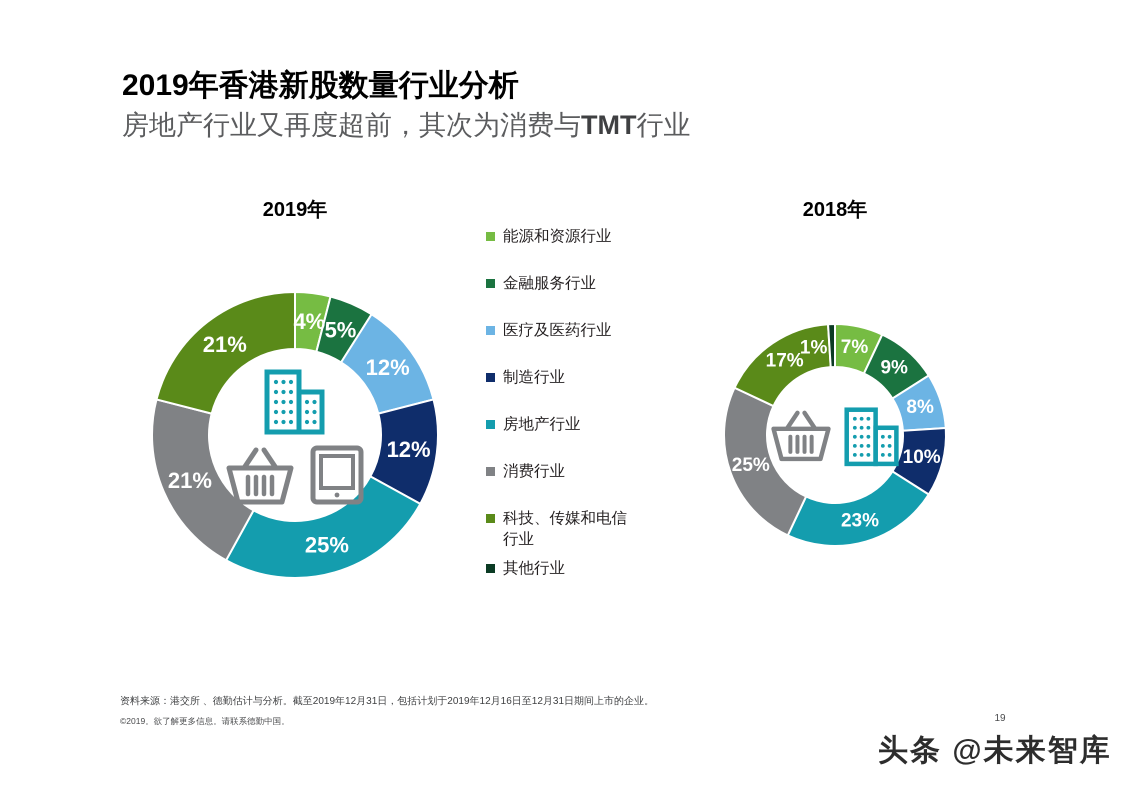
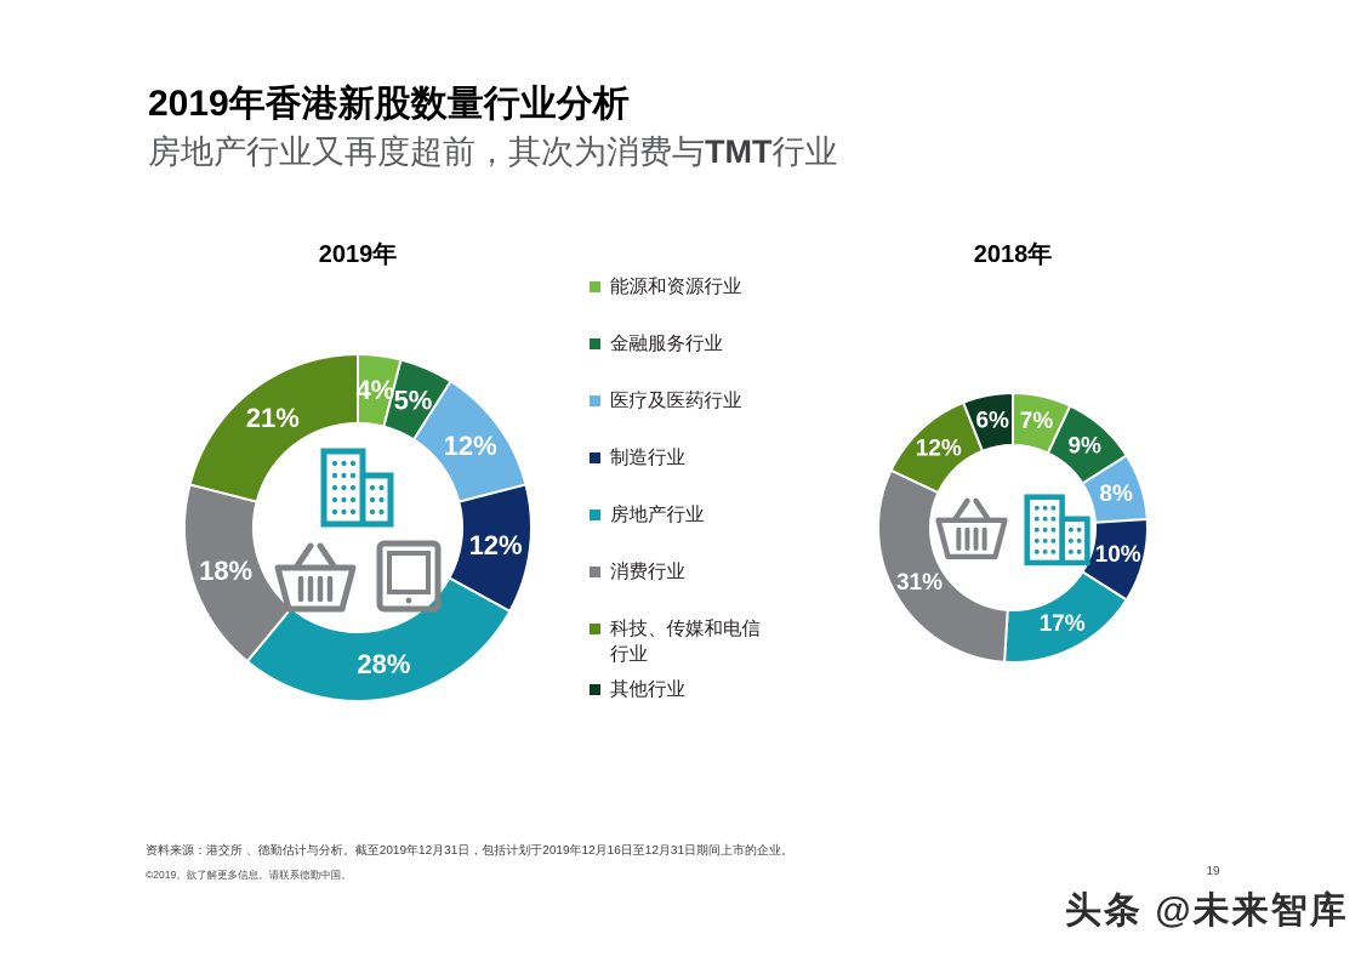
2019年/房地产行业: 25% -> 28%
2019年/消费行业: 21% -> 18%
2018年/房地产行业: 23% -> 17%
2018年/消费行业: 25% -> 31%
2018年/科技、传媒和电信行业: 17% -> 12%
2018年/其他行业: 1% -> 6%
